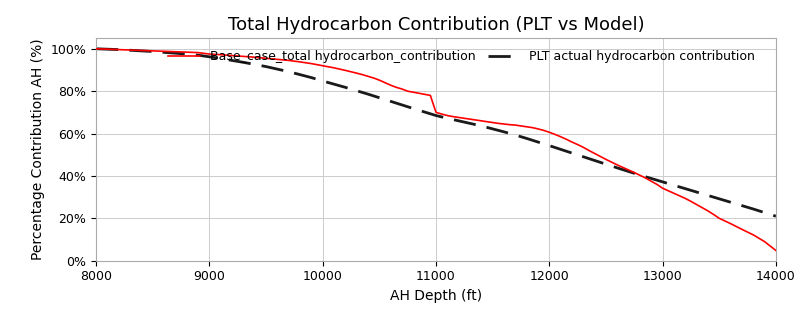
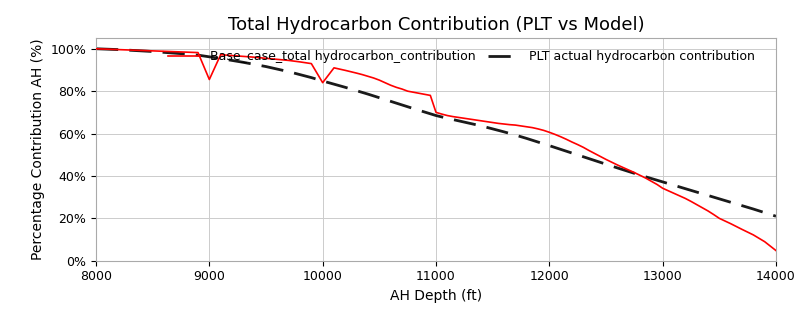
Base_case_total hydrocarbon_contribution/9000: 97.5% -> 85.5%
Base_case_total hydrocarbon_contribution/10000: 92.0% -> 84.0%
